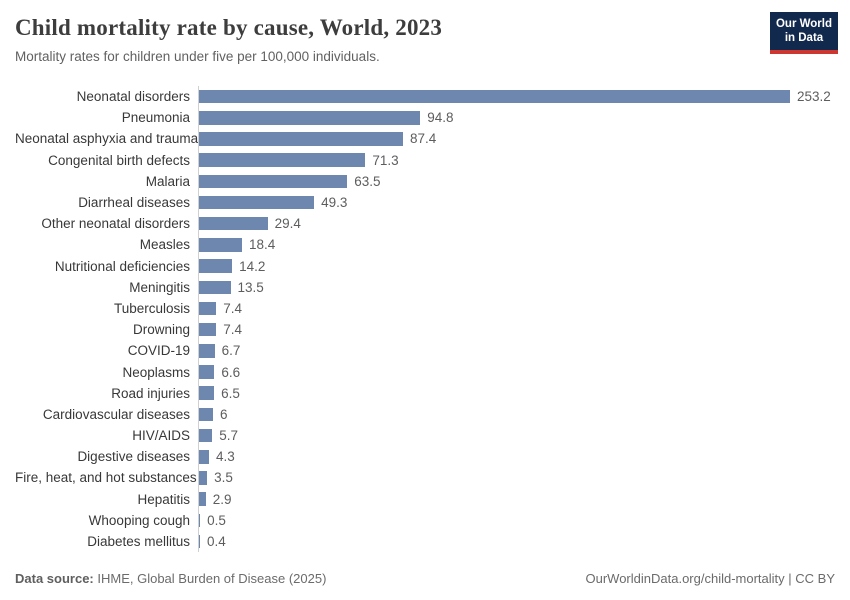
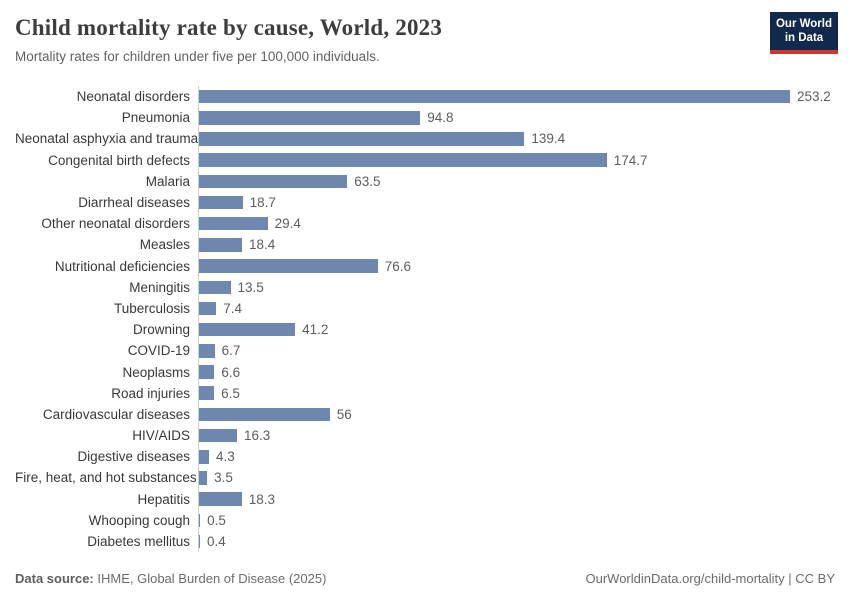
Neonatal asphyxia and trauma: 87.4 -> 139.4
Congenital birth defects: 71.3 -> 174.7
Diarrheal diseases: 49.3 -> 18.7
Nutritional deficiencies: 14.2 -> 76.6
Drowning: 7.4 -> 41.2
Cardiovascular diseases: 6 -> 56
HIV/AIDS: 5.7 -> 16.3
Hepatitis: 2.9 -> 18.3
